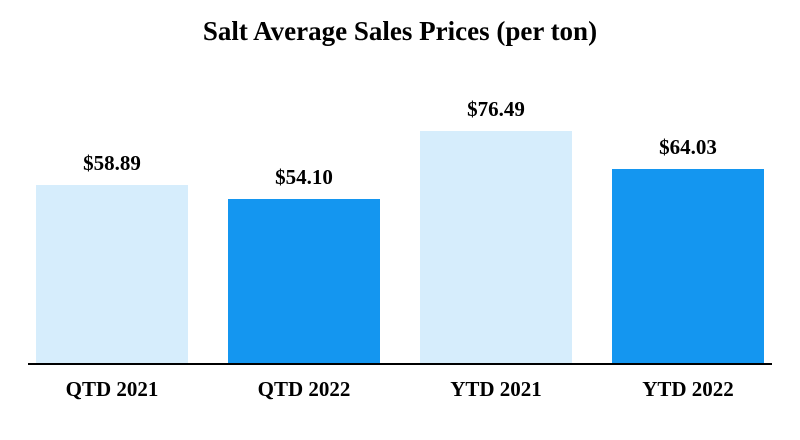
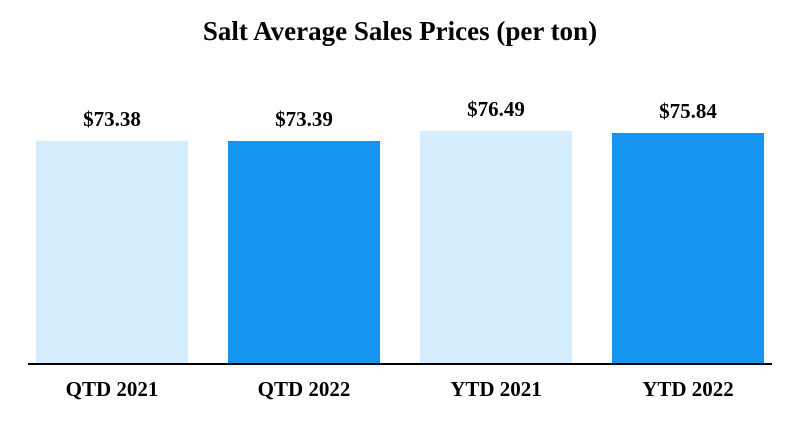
QTD 2021: $58.89 -> $73.38
QTD 2022: $54.10 -> $73.39
YTD 2022: $64.03 -> $75.84
